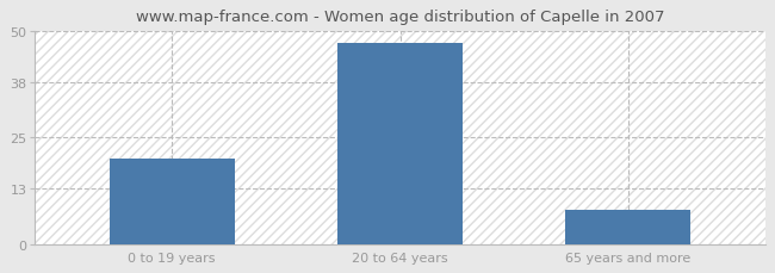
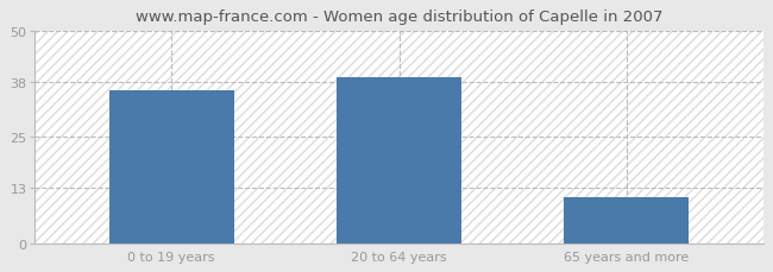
0 to 19 years: 20 -> 36
20 to 64 years: 47 -> 39
65 years and more: 8 -> 11
